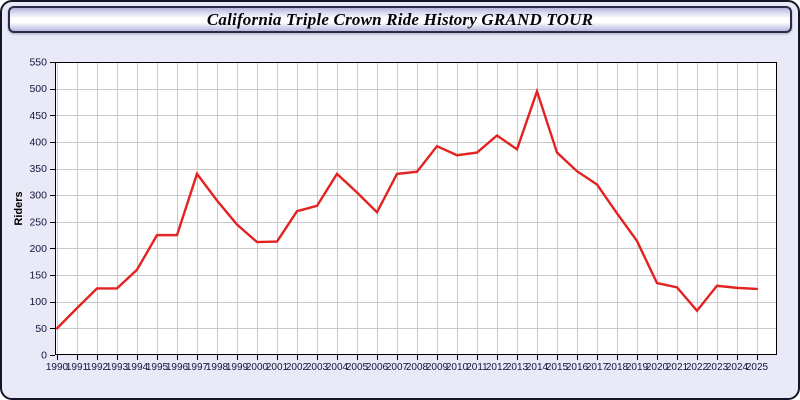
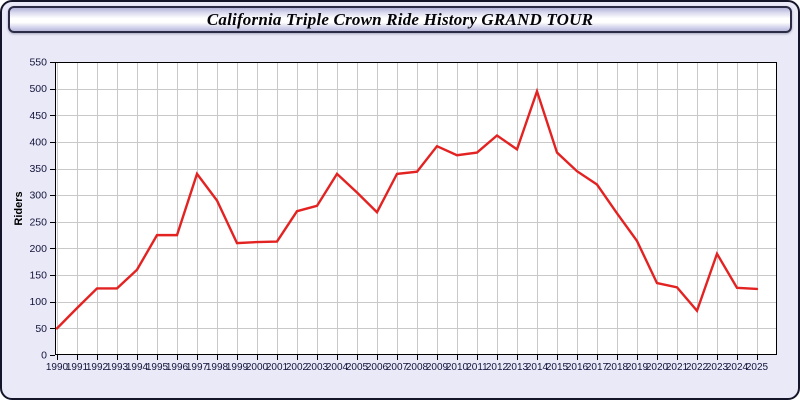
1999: 240 -> 210
2023: 130 -> 190
